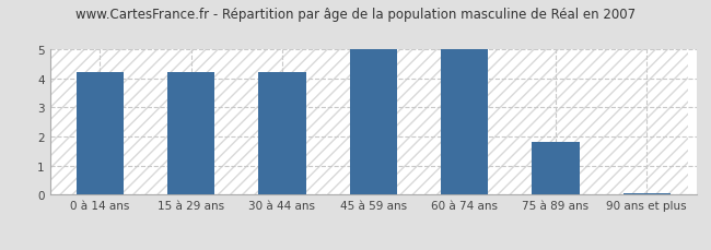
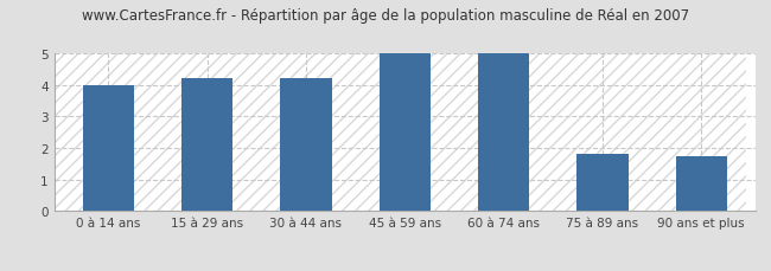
0 à 14 ans: 4.20 -> 4.00
90 ans et plus: 0.05 -> 1.75
